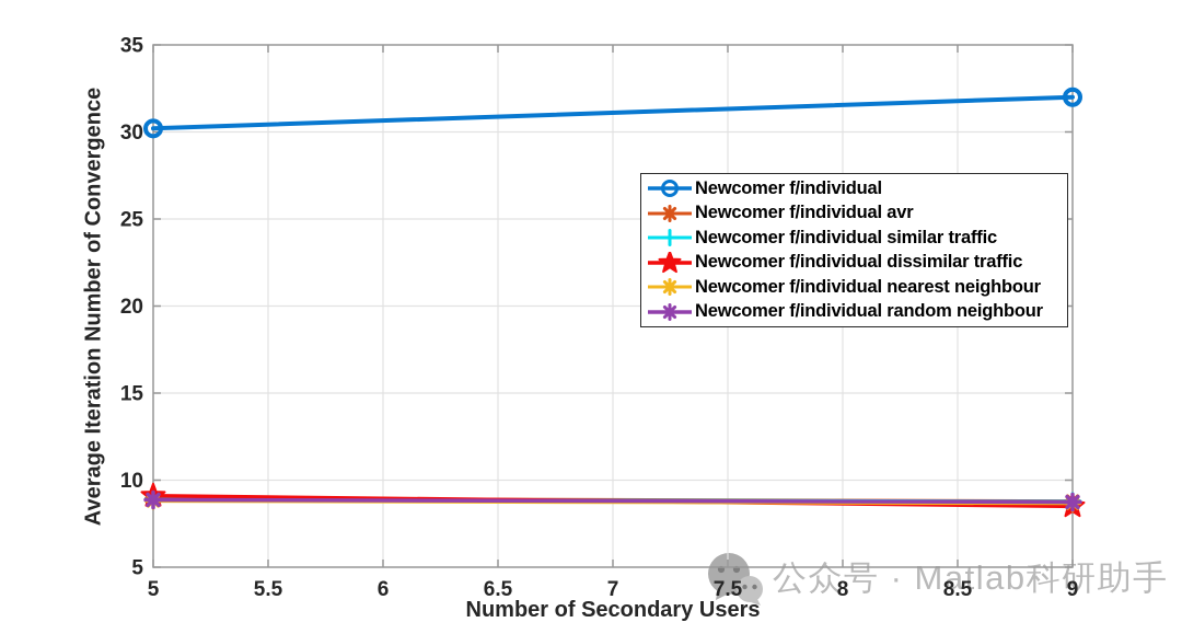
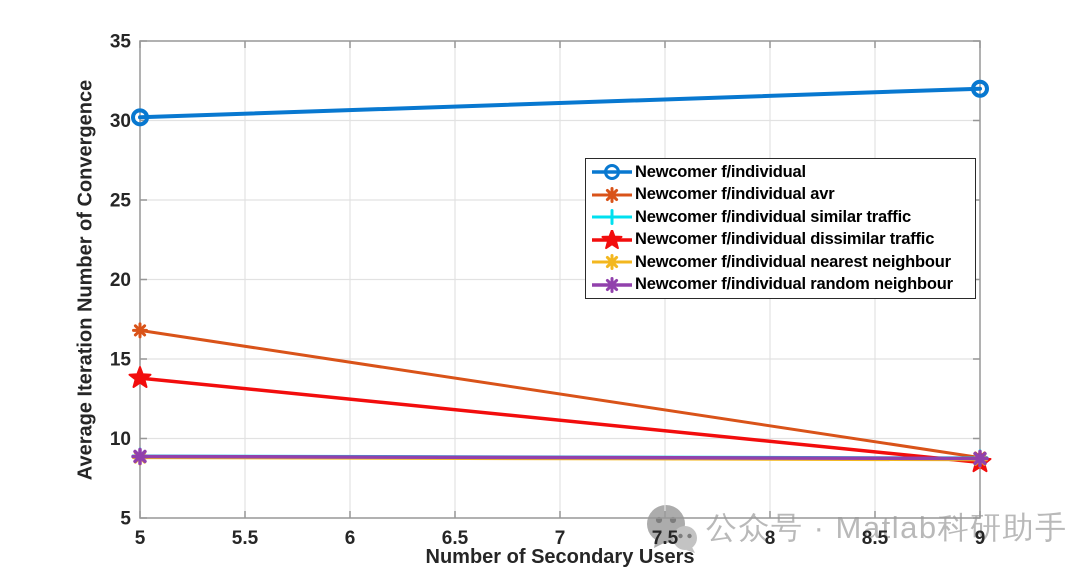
Newcomer f/individual avr/5: 8,9 -> 16,8
Newcomer f/individual dissimilar traffic/5: 9,1 -> 13,8
